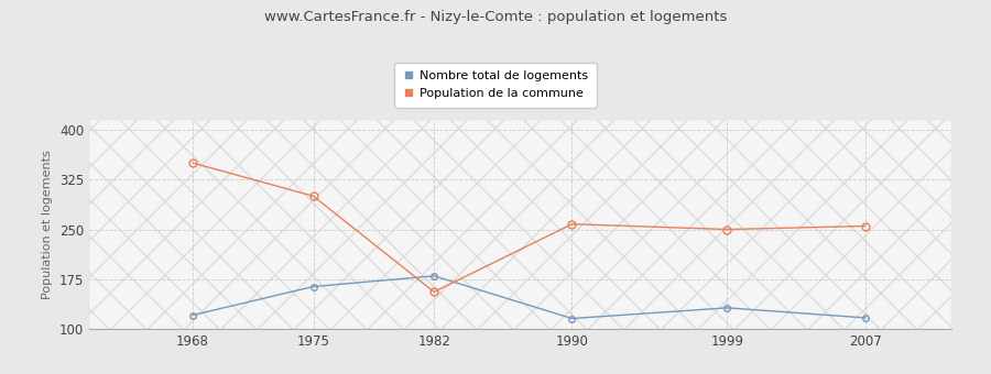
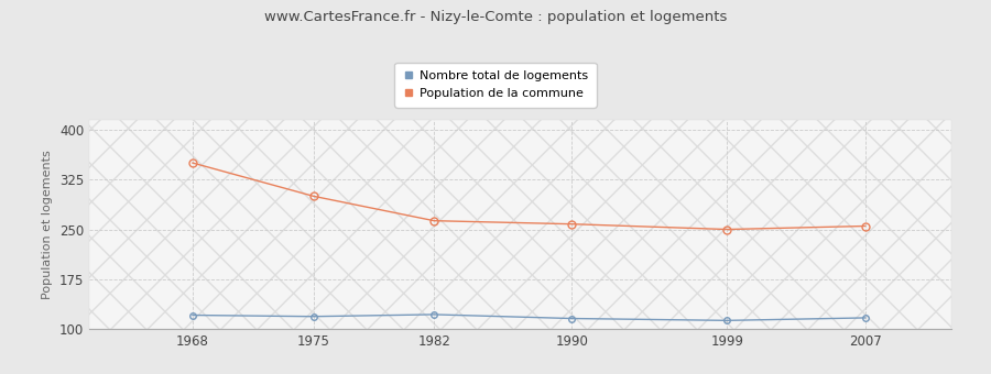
Nombre total de logements/1975: 164 -> 119
Population de la commune/1982: 156 -> 263
Nombre total de logements/1982: 180 -> 122
Nombre total de logements/1999: 132 -> 113
